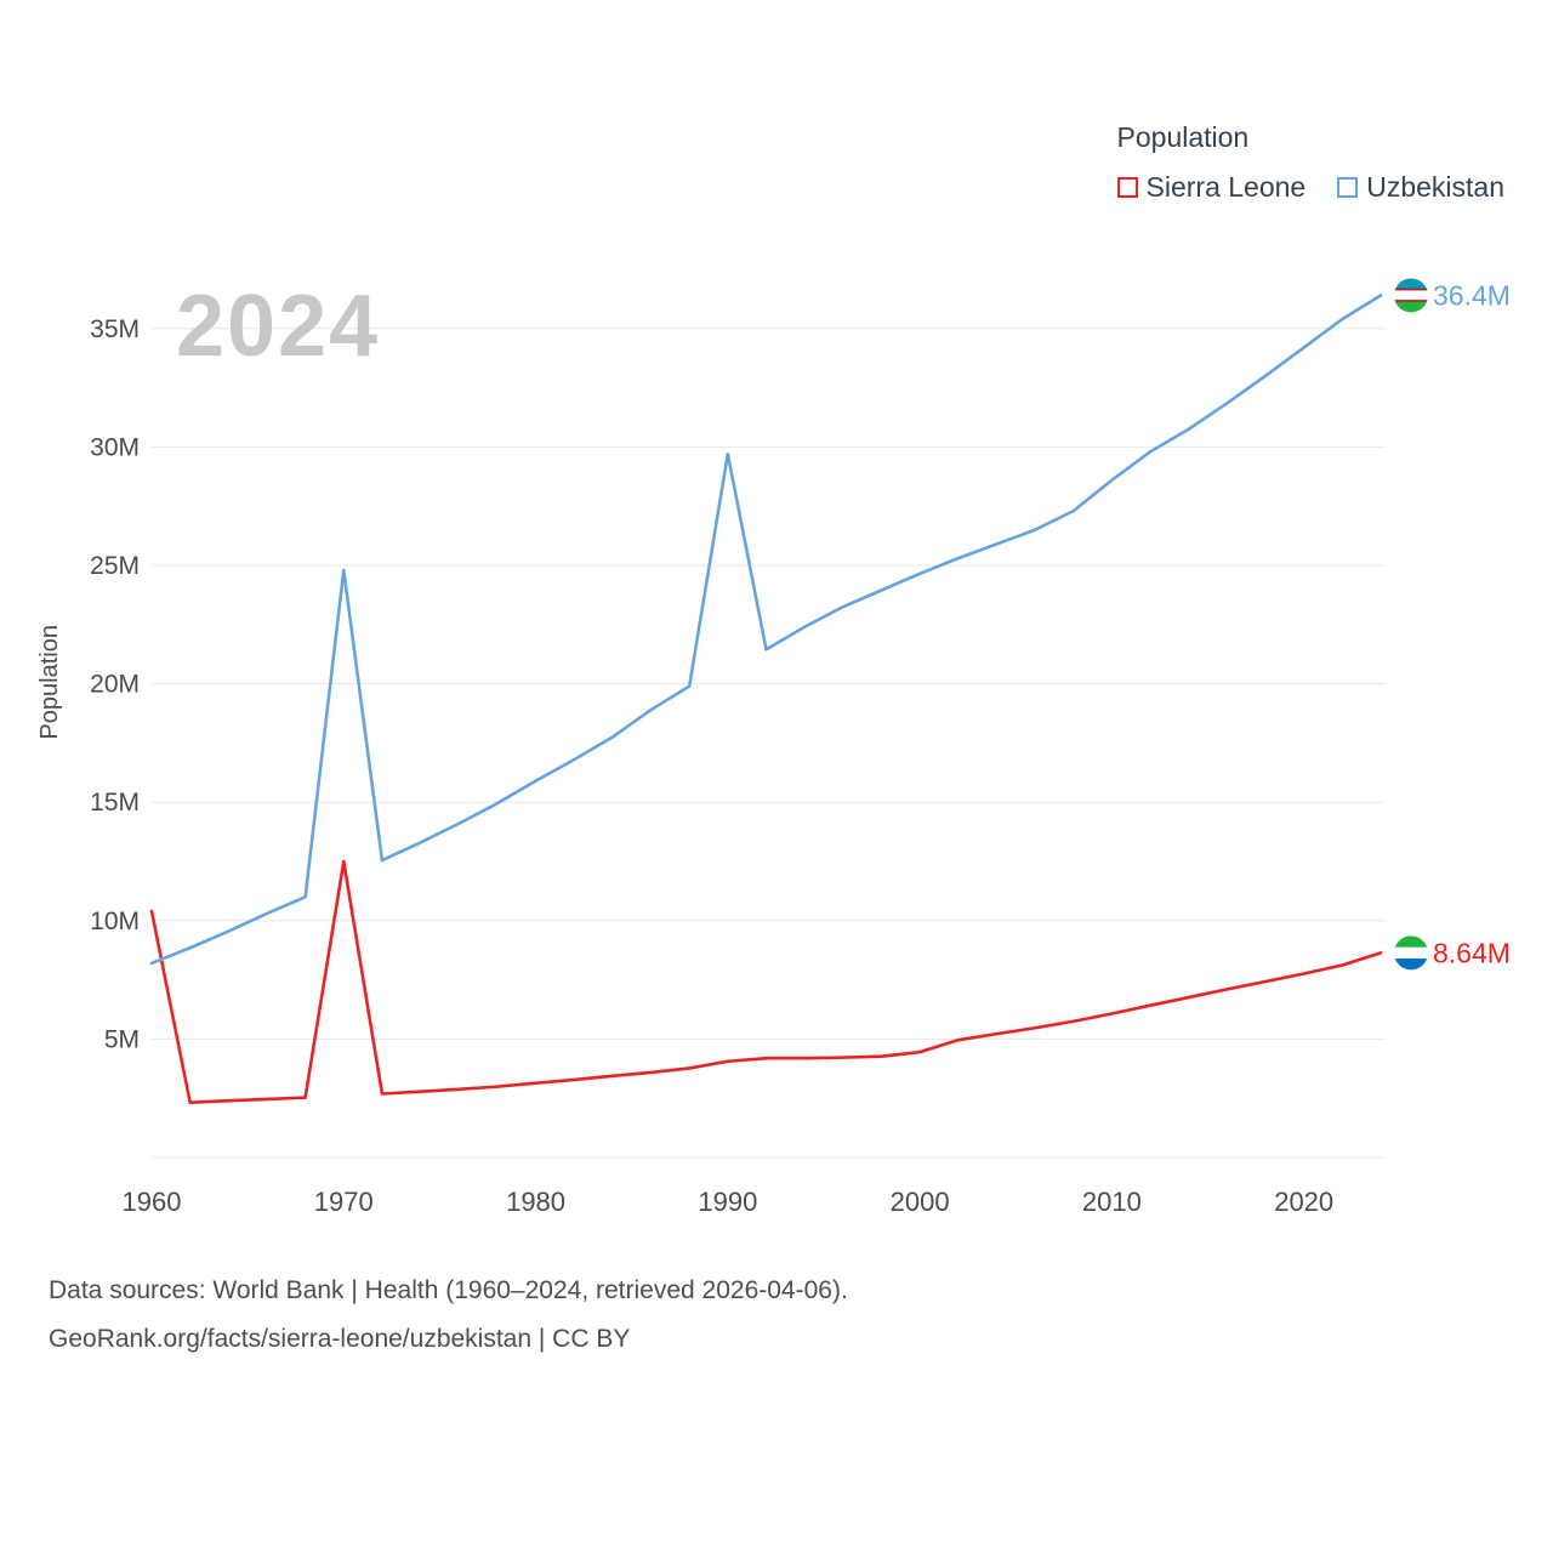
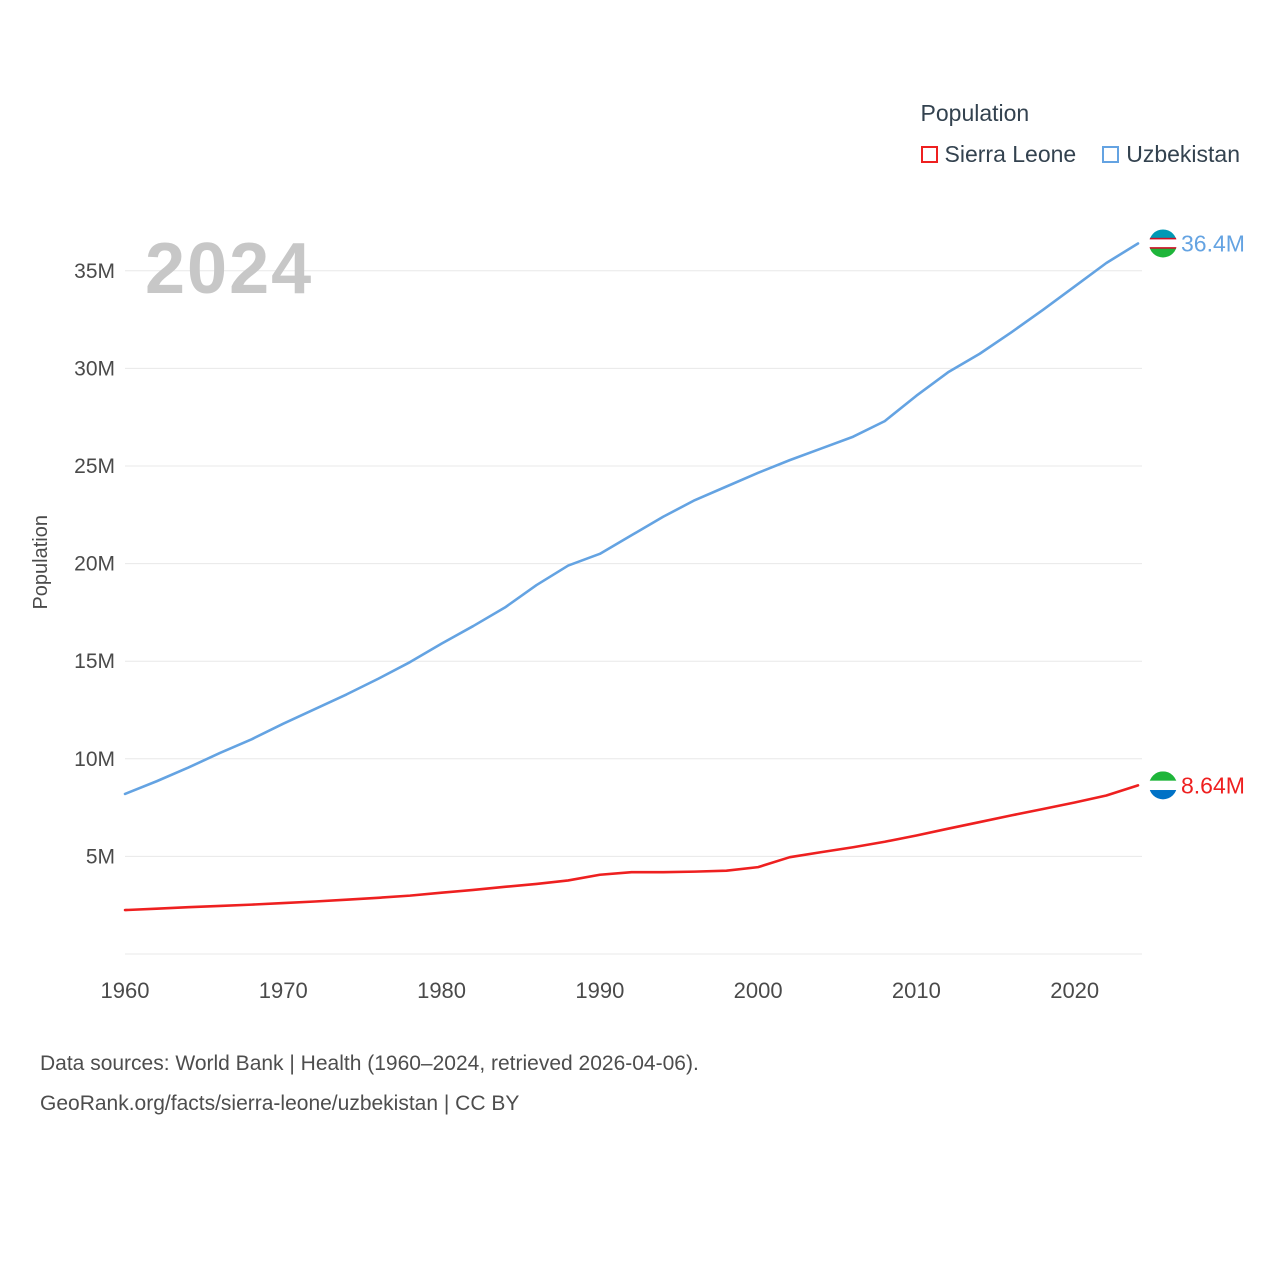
Sierra Leone/1960: 10.4M -> 2.2M
Sierra Leone/1970: 12.5M -> 2.6M
Uzbekistan/1970: 24.8M -> 11.8M
Uzbekistan/1990: 29.7M -> 20.5M
